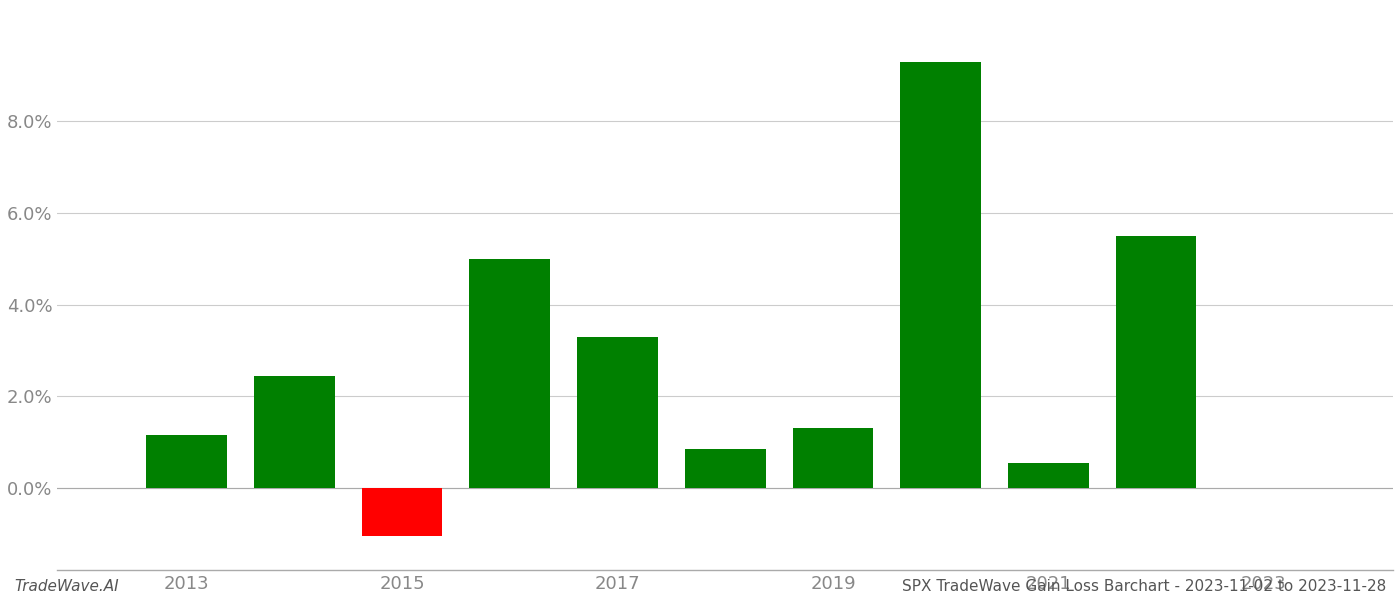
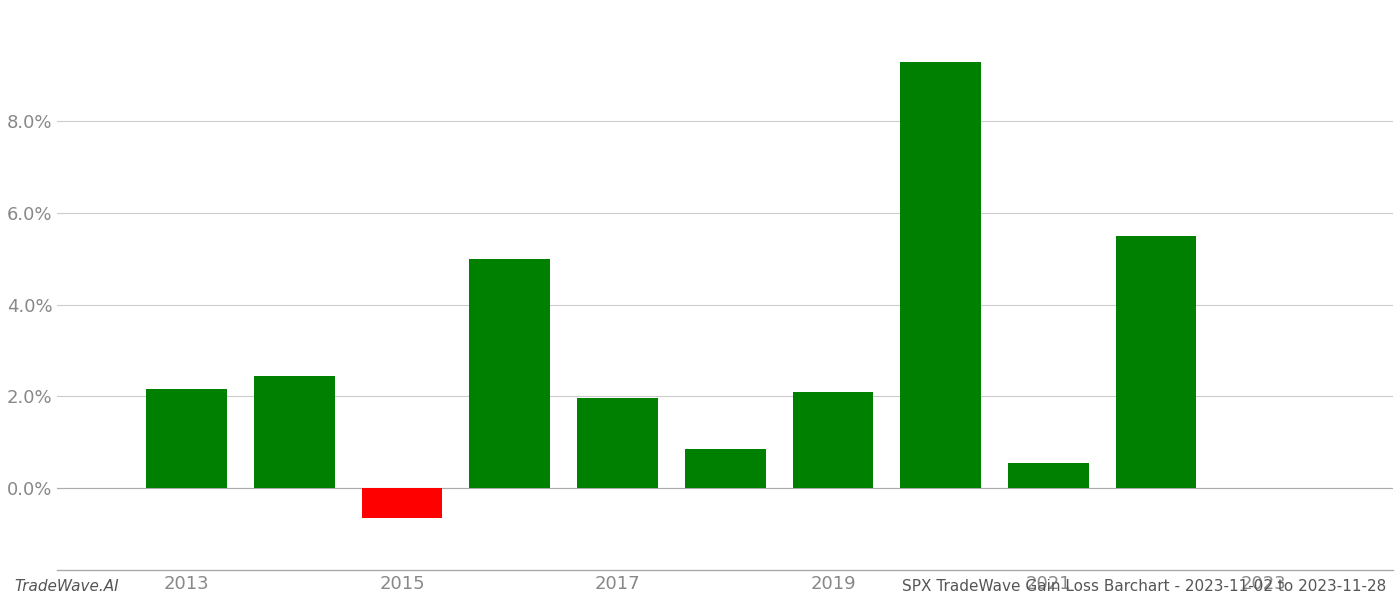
2013: 1.15% -> 2.15%
2015: -1.05% -> -0.65%
2017: 3.30% -> 1.95%
2019: 1.30% -> 2.10%
